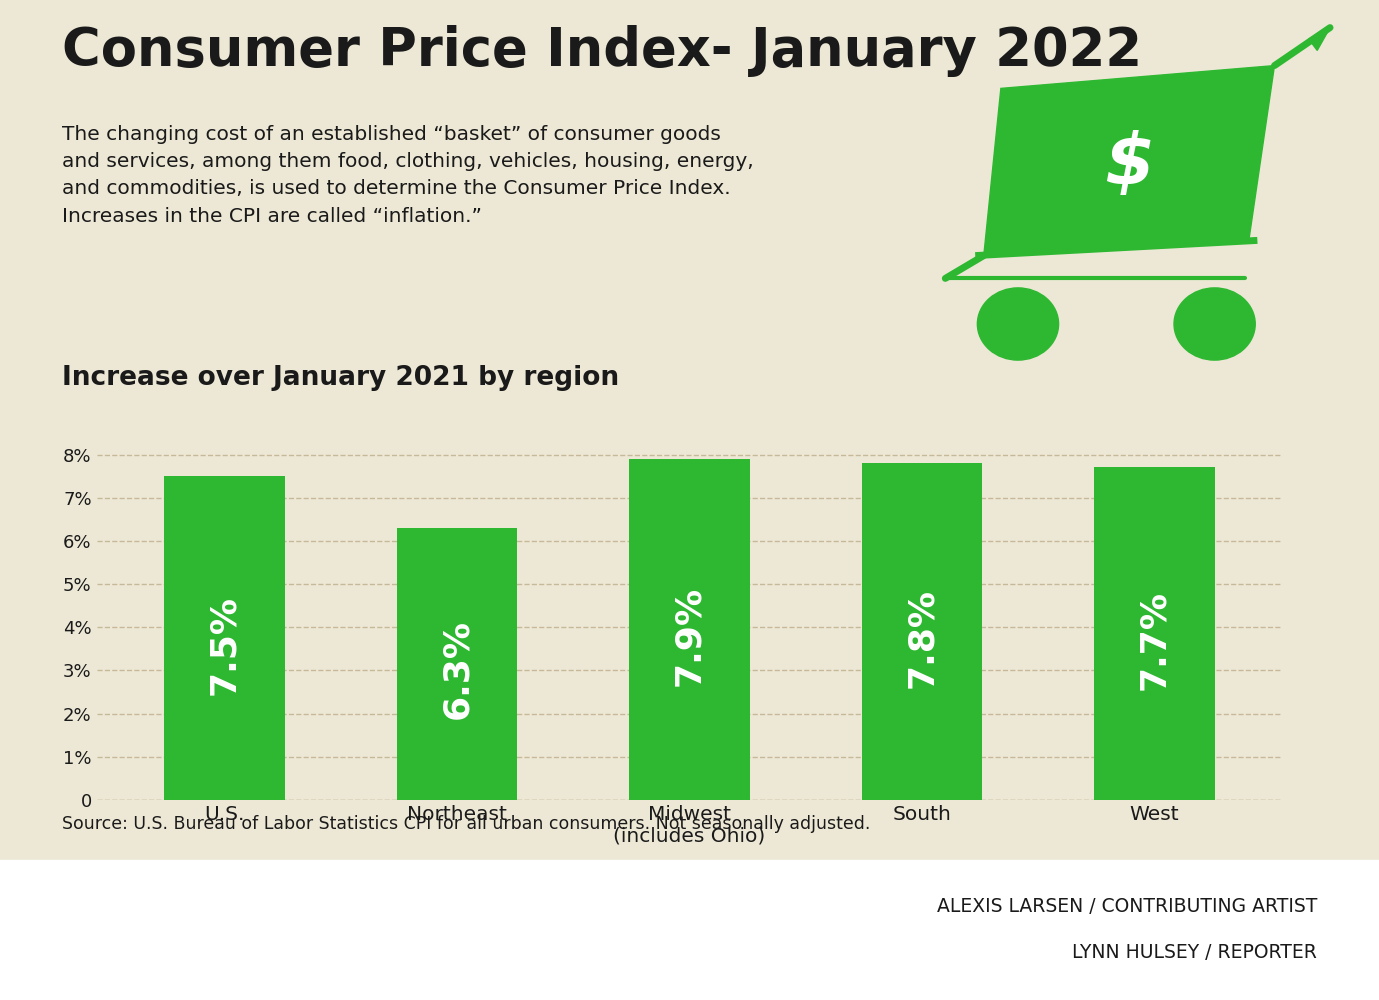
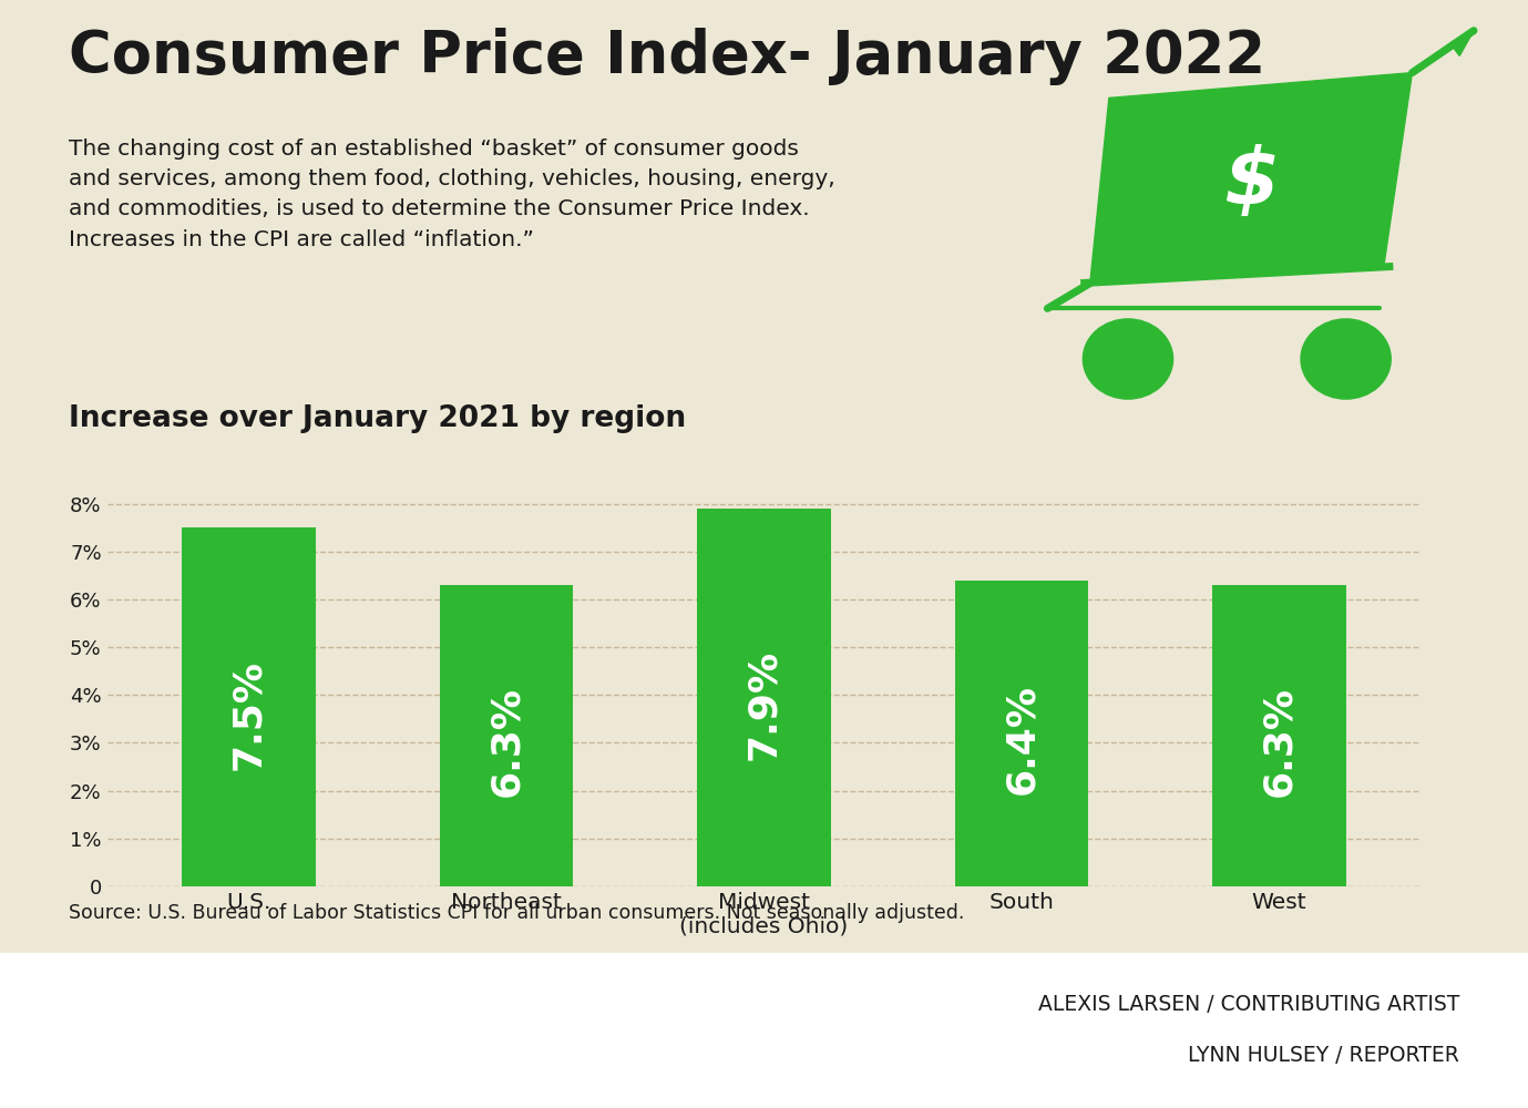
South: 7.8% -> 6.4%
West: 7.7% -> 6.3%
